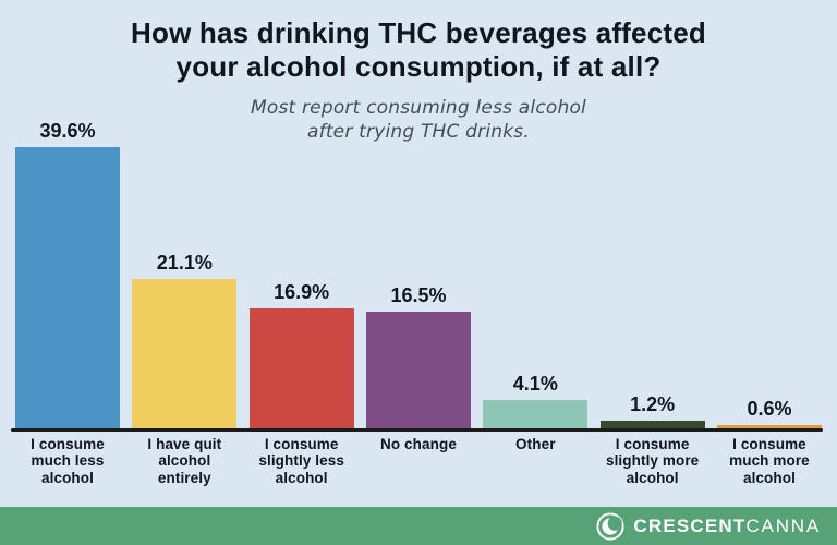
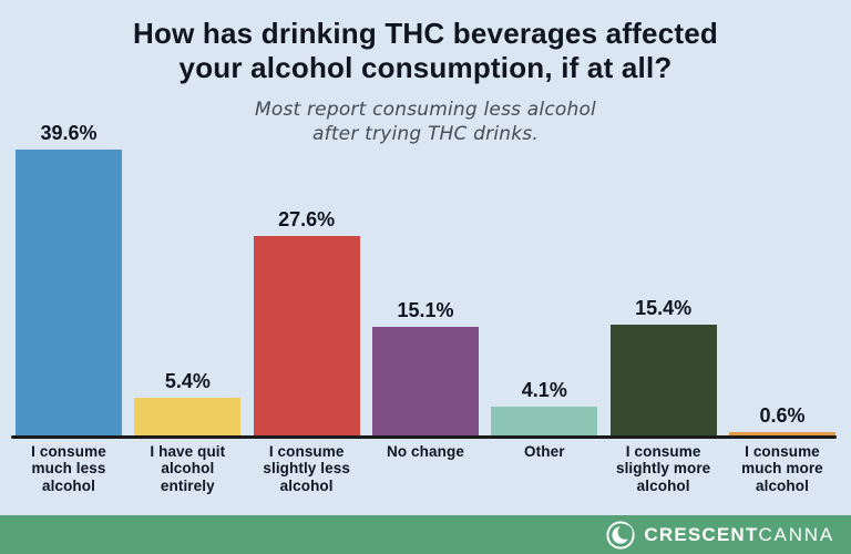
I have quit alcohol entirely: 21.1% -> 5.4%
I consume slightly less alcohol: 16.9% -> 27.6%
No change: 16.5% -> 15.1%
I consume slightly more alcohol: 1.2% -> 15.4%
